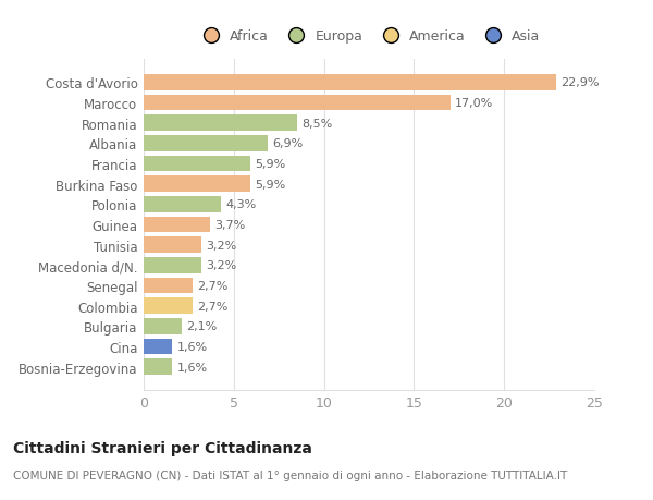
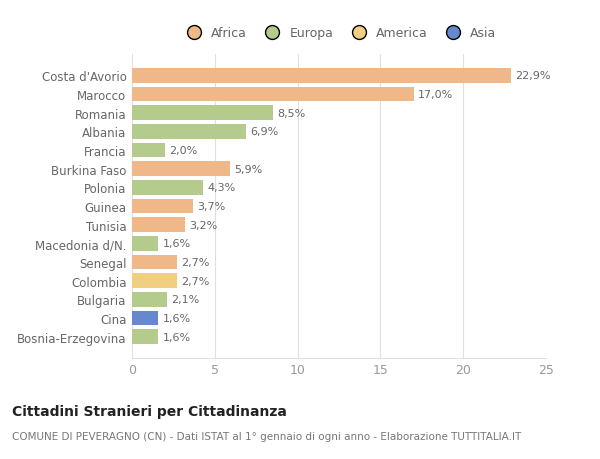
Francia: 5,9% -> 2,0%
Macedonia d/N.: 3,2% -> 1,6%
